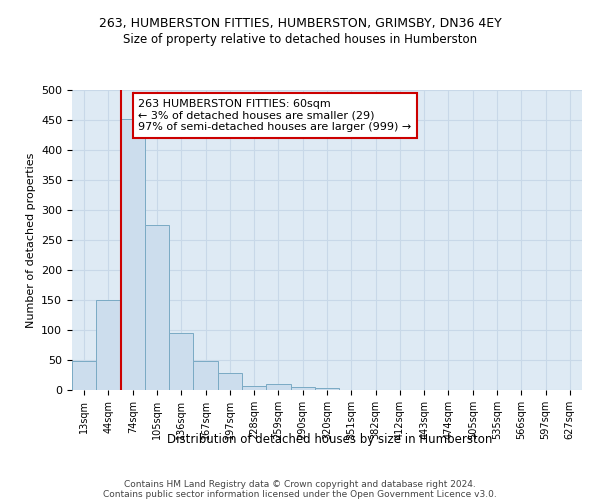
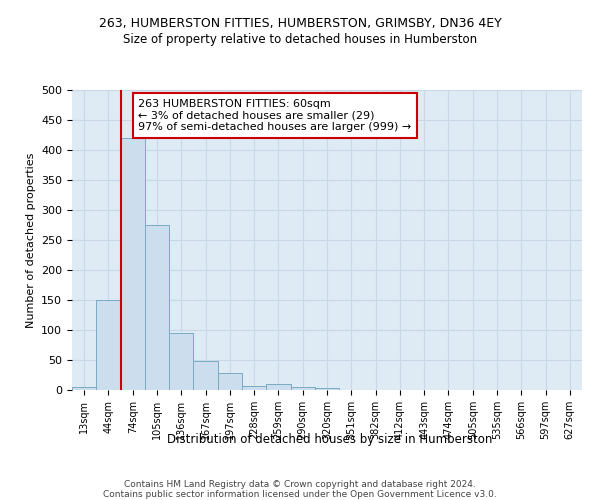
13sqm: 48 -> 5
74sqm: 452 -> 420
